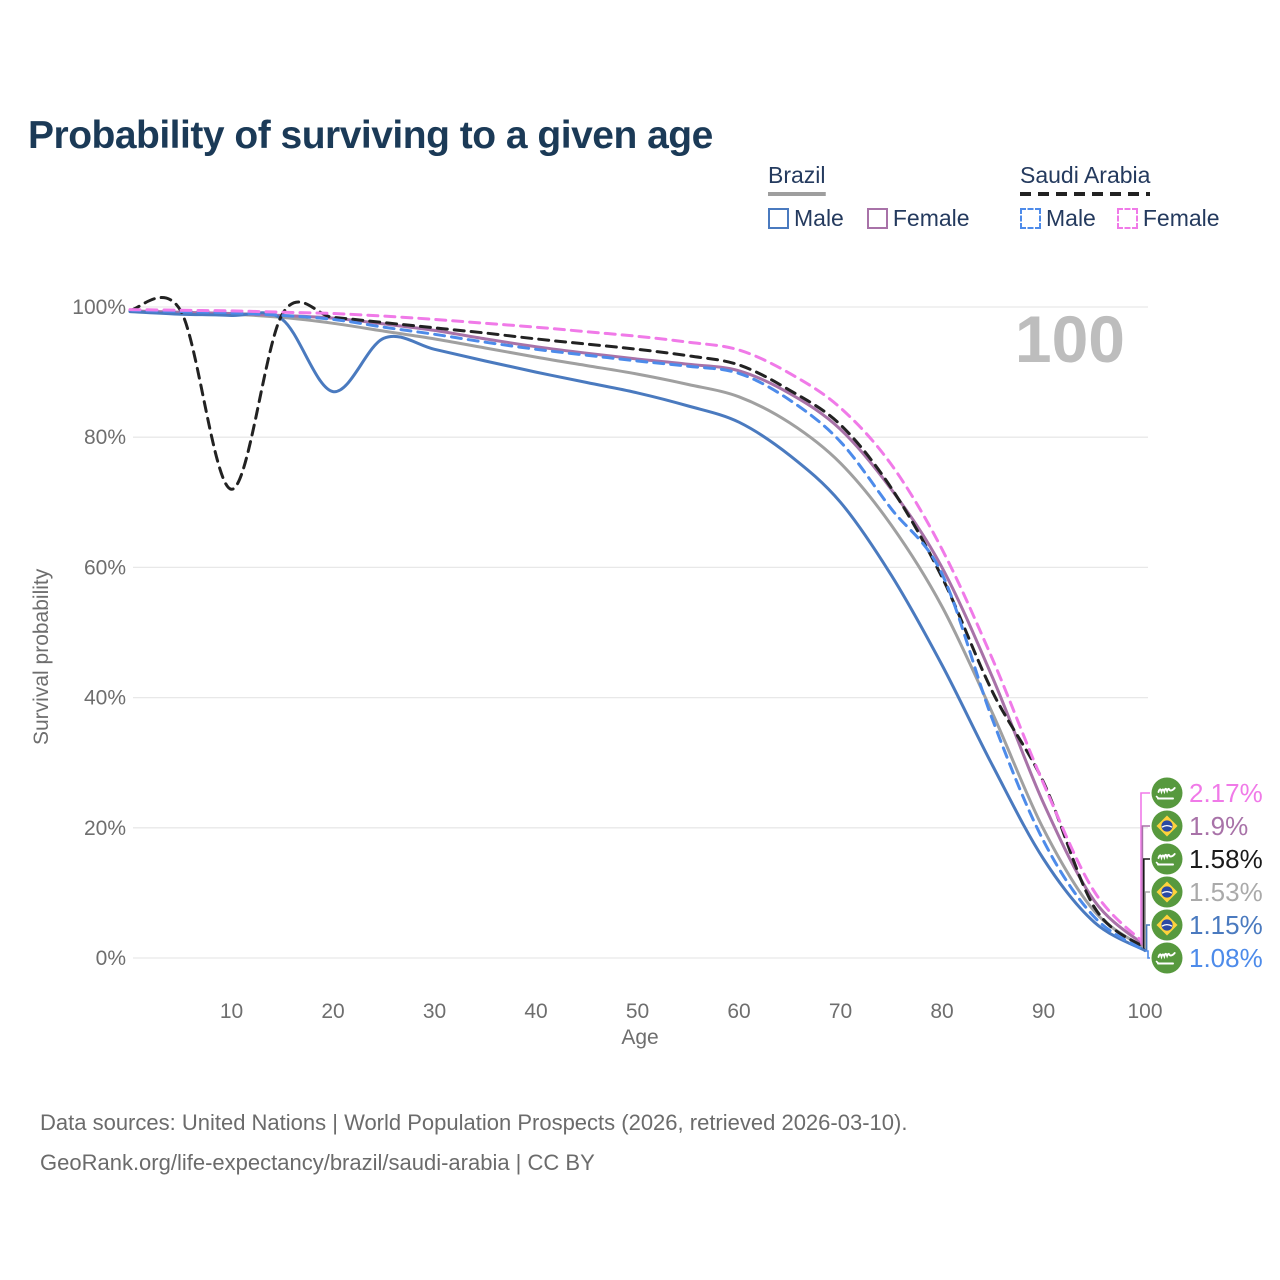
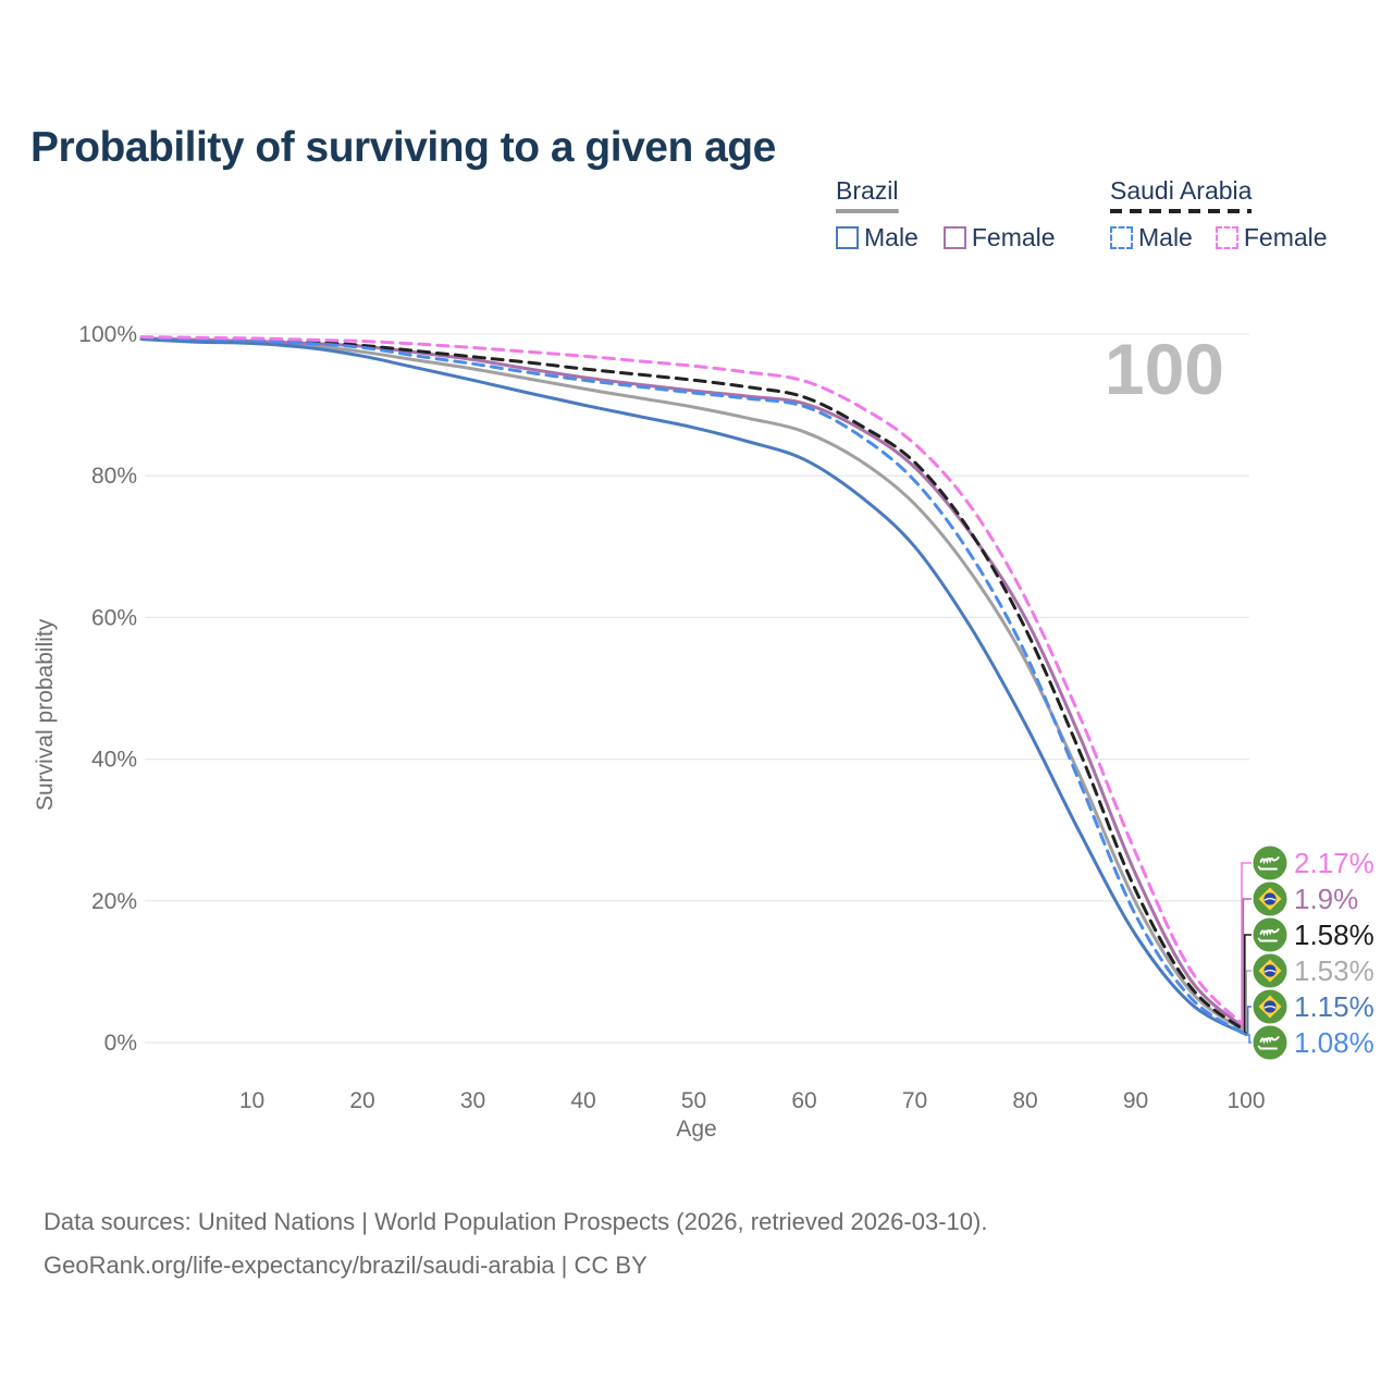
Saudi Arabia/10: 72% -> 99%
Brazil Male/20: 87% -> 97%
Saudi Arabia Male/80: 59% -> 55%
Saudi Arabia/90: 27% -> 22%
